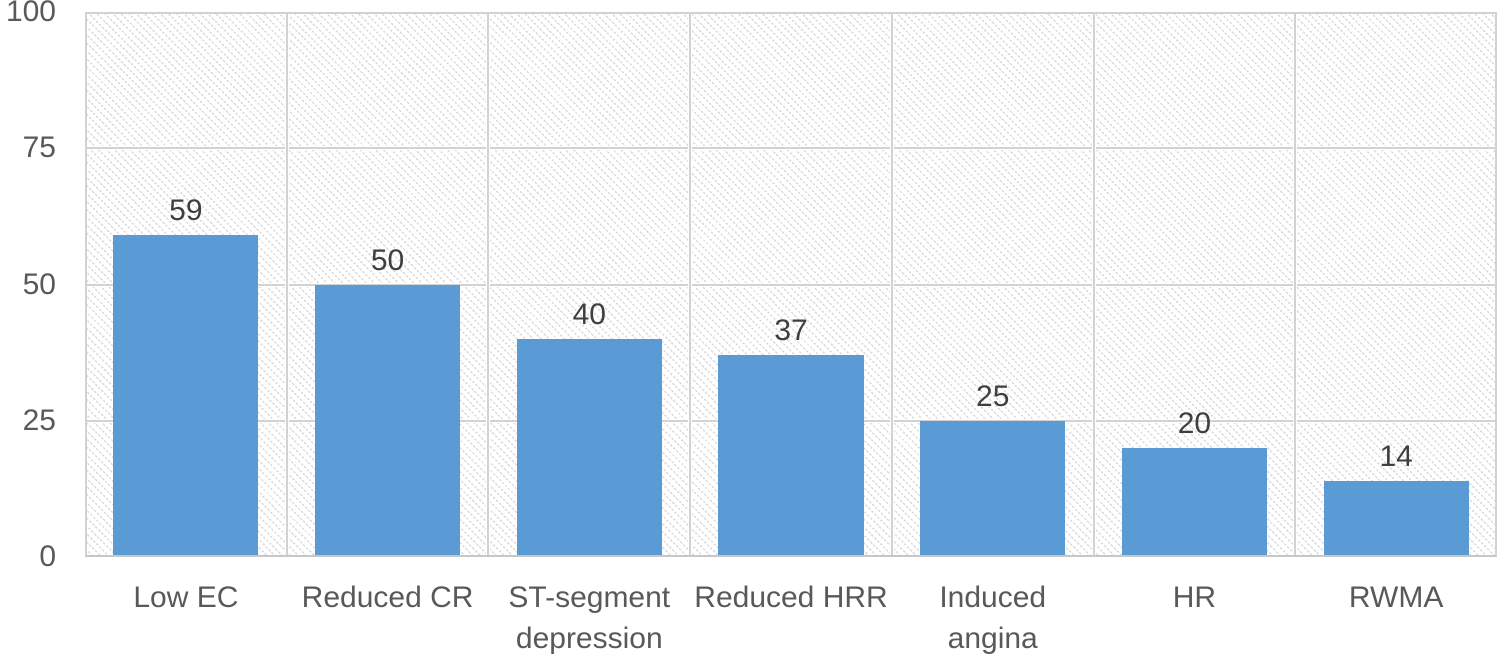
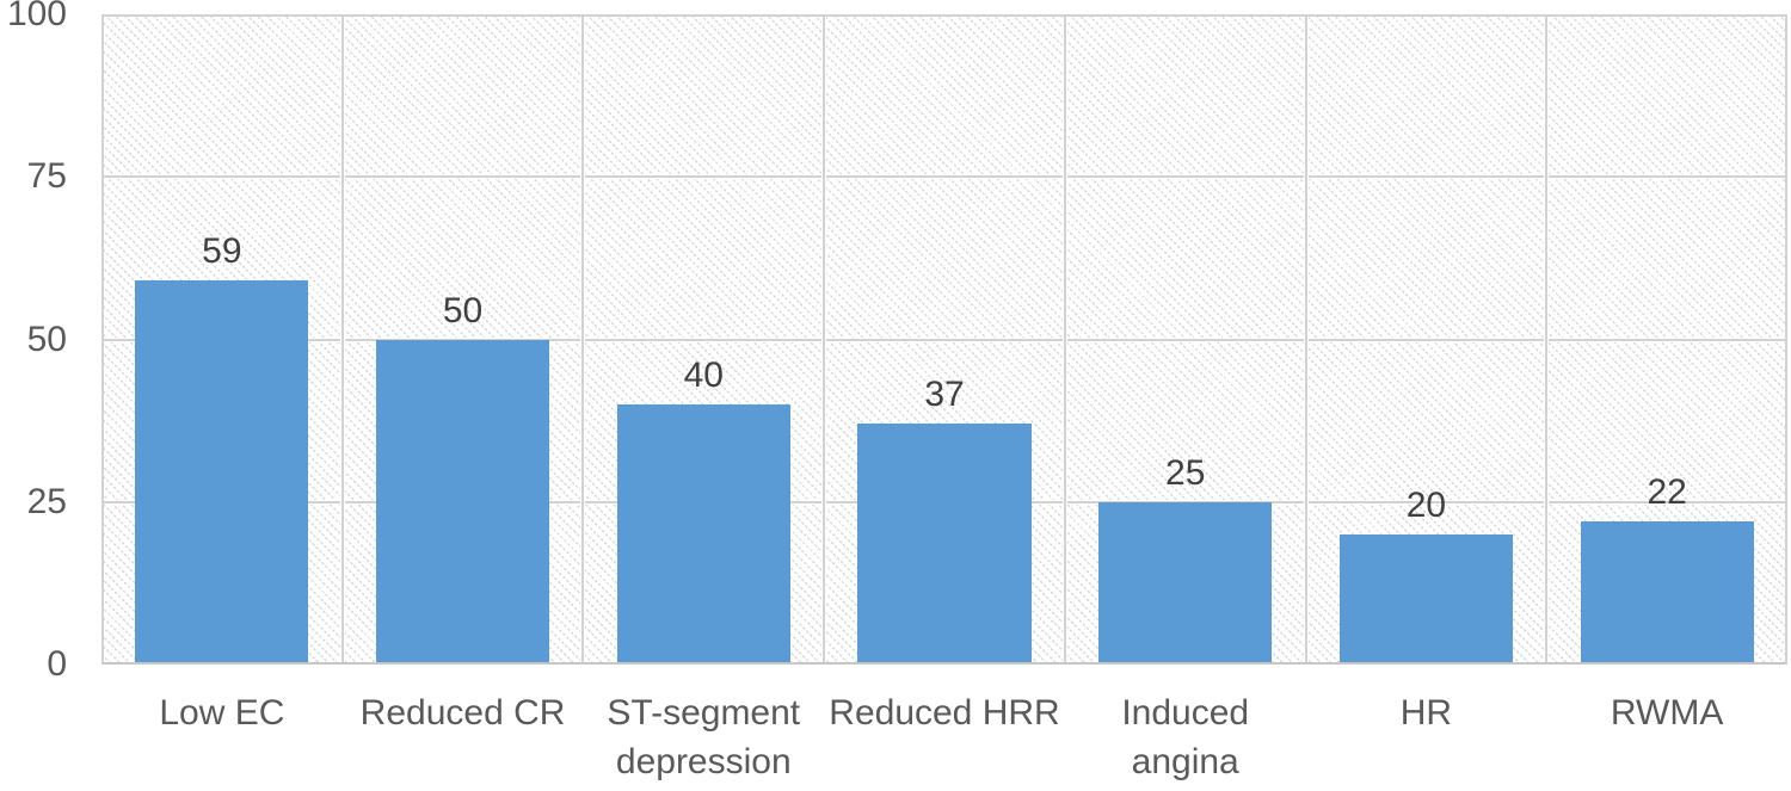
RWMA: 14 -> 22
